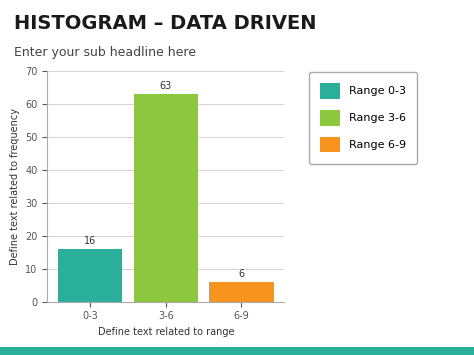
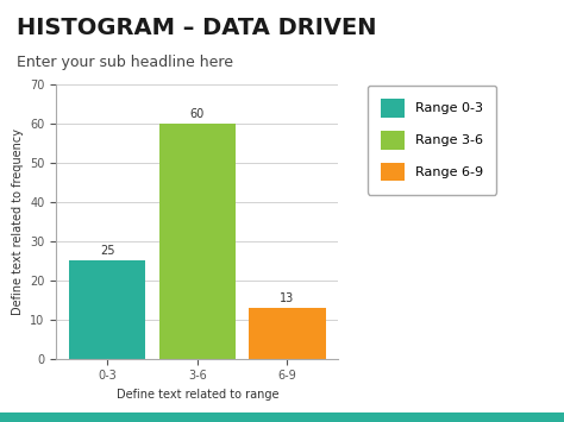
0-3: 16 -> 25
3-6: 63 -> 60
6-9: 6 -> 13
